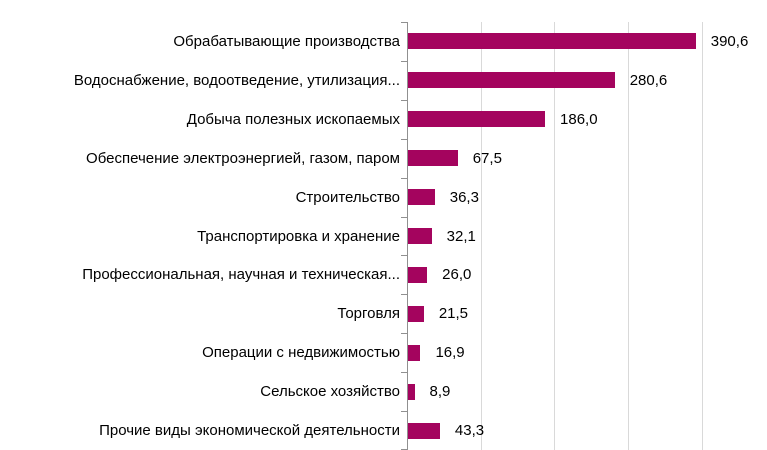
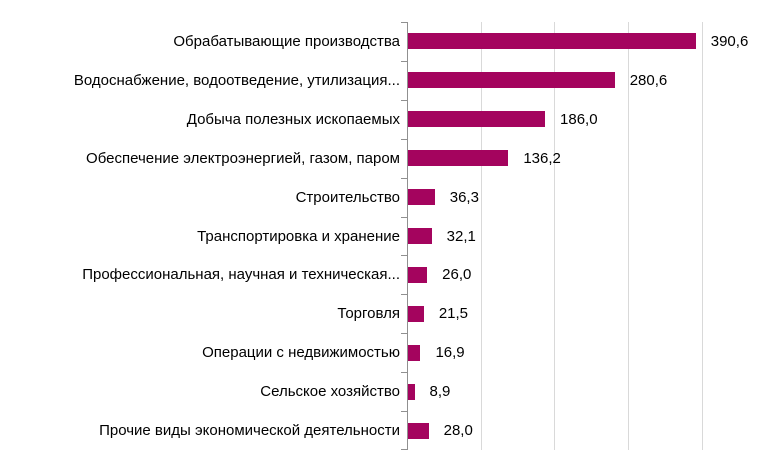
Обеспечение электроэнергией, газом, паром: 67,5 -> 136,2
Прочие виды экономической деятельности: 43,3 -> 28,0
